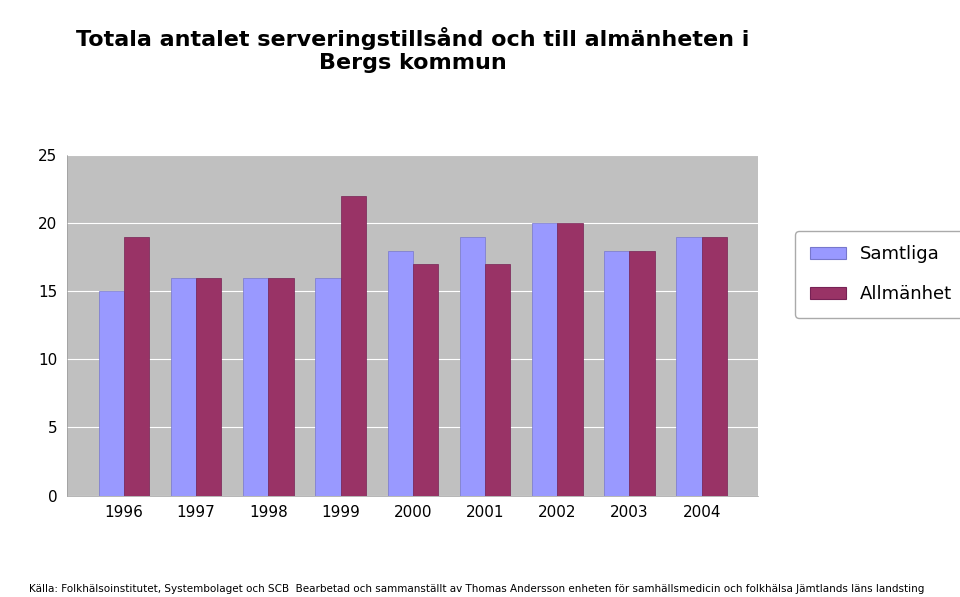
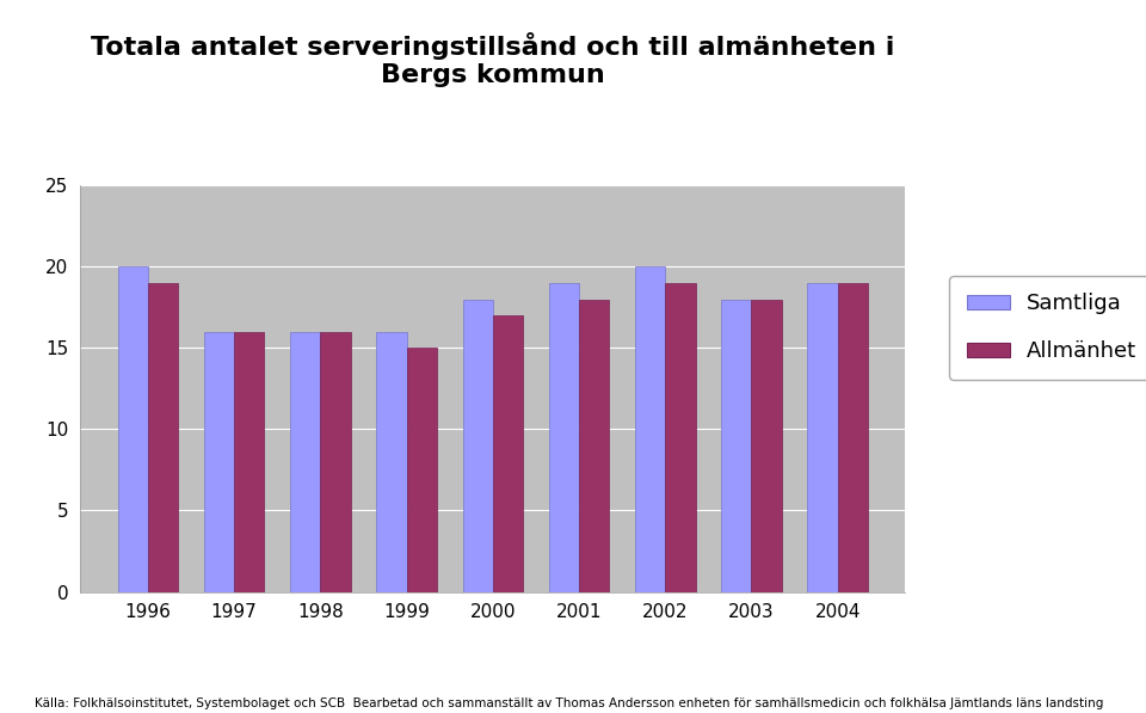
Samtliga/1996: 15 -> 20
Allmänhet/1999: 22 -> 15
Allmänhet/2001: 17 -> 18
Allmänhet/2002: 20 -> 19
